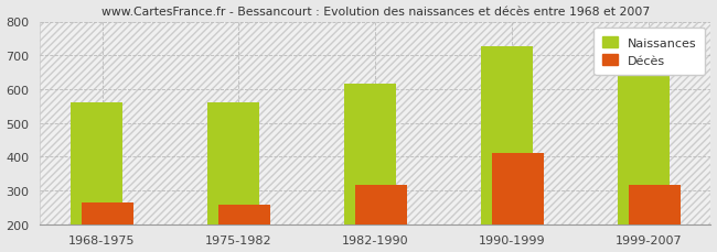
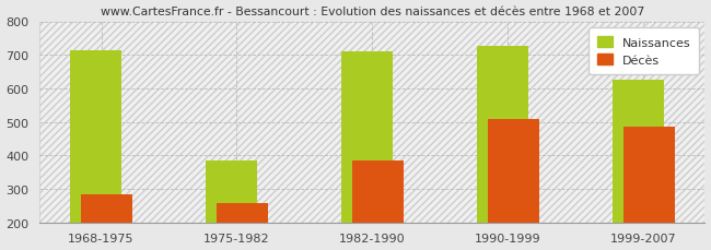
Naissances/1968-1975: 562 -> 715
Décès/1968-1975: 263 -> 285
Naissances/1975-1982: 560 -> 385
Naissances/1982-1990: 615 -> 710
Décès/1982-1990: 315 -> 385
Décès/1990-1999: 410 -> 510
Naissances/1999-2007: 647 -> 625
Décès/1999-2007: 317 -> 485
